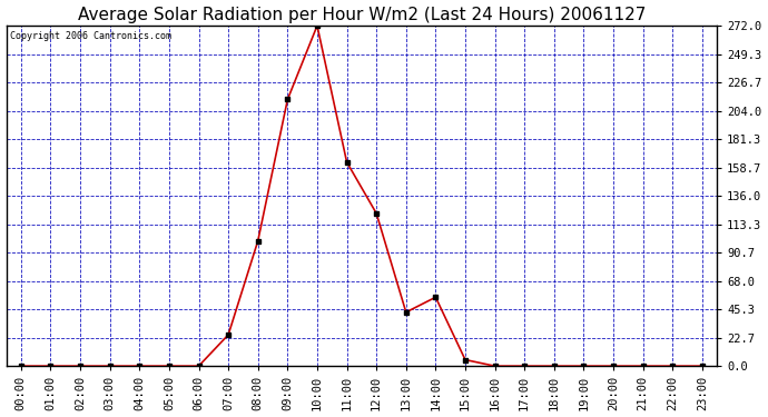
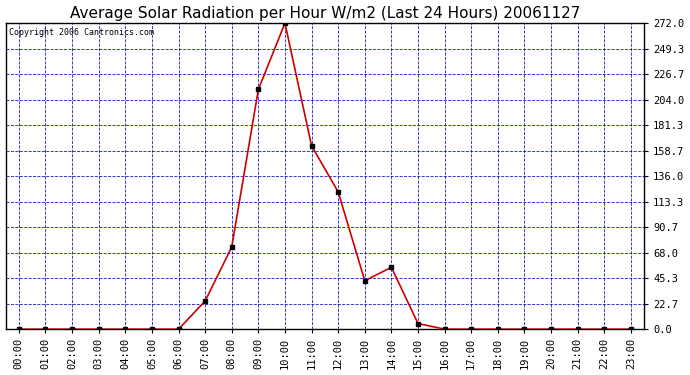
08:00: 100 -> 73
